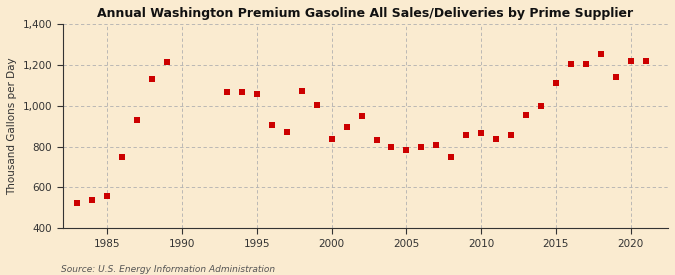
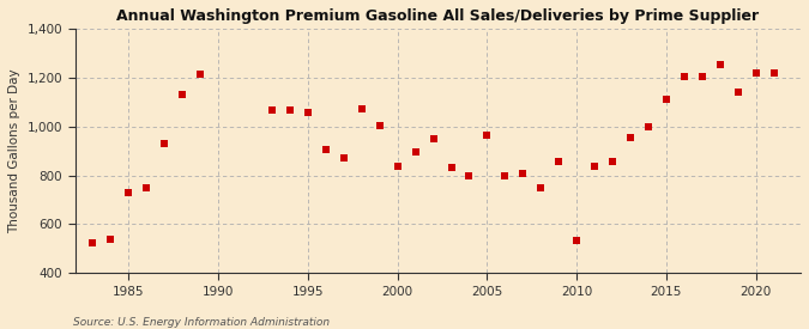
1985: 560 -> 730
2005: 785 -> 965
2010: 865 -> 535
